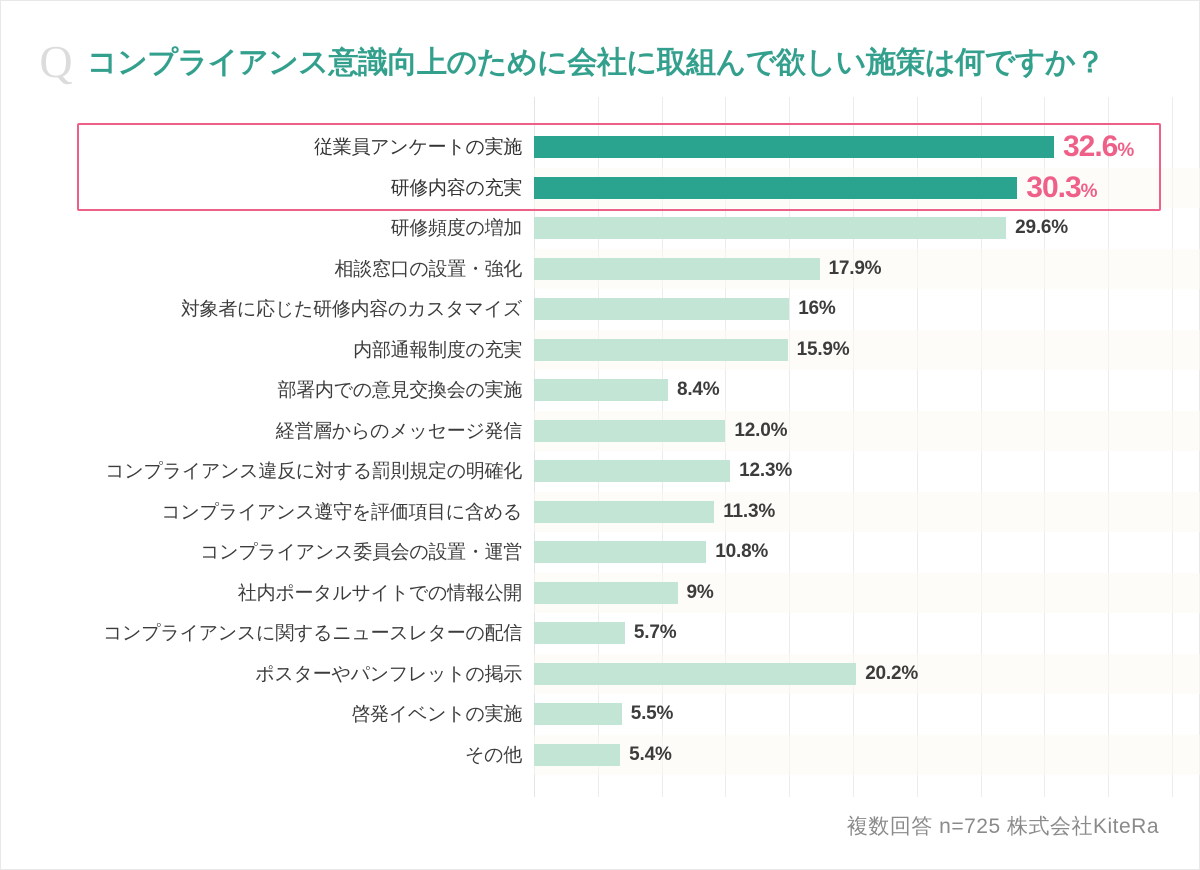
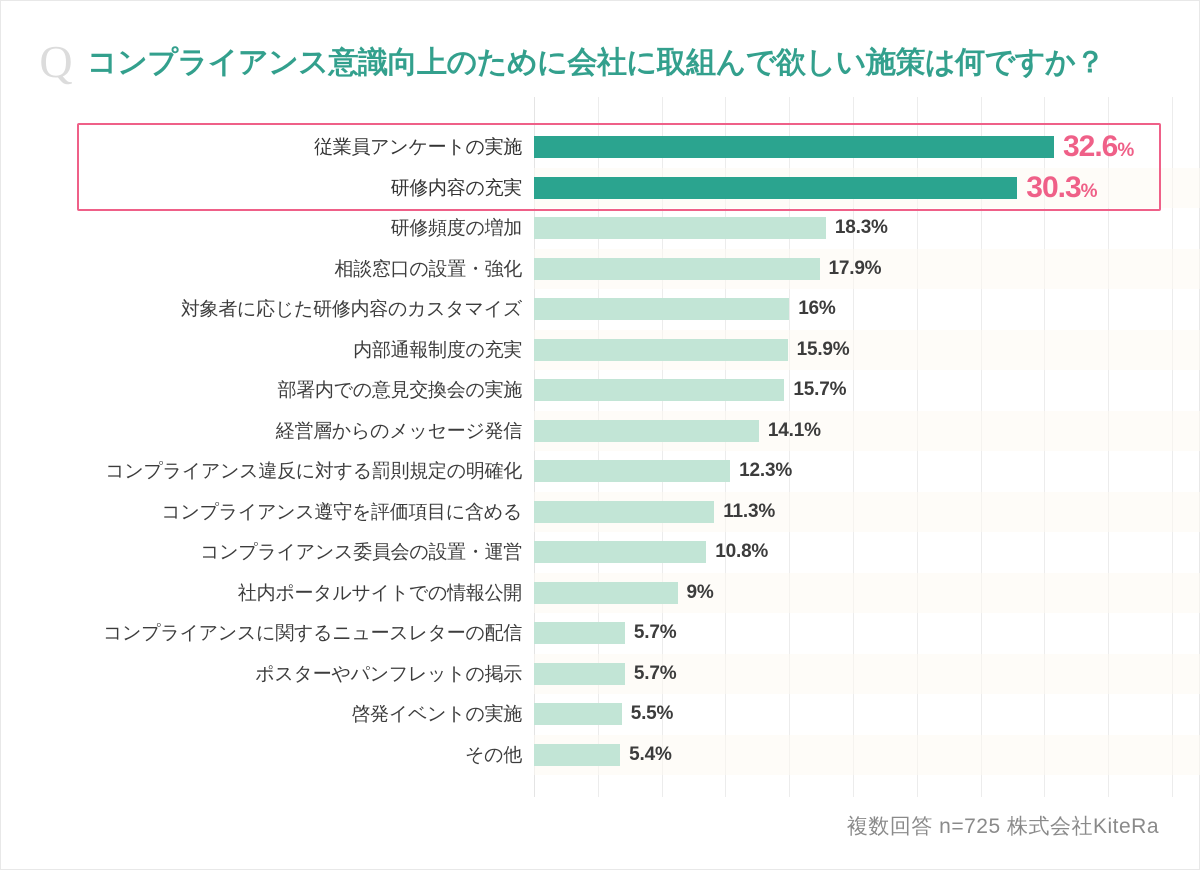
研修頻度の増加: 29.6% -> 18.3%
部署内での意見交換会の実施: 8.4% -> 15.7%
経営層からのメッセージ発信: 12.0% -> 14.1%
ポスターやパンフレットの掲示: 20.2% -> 5.7%
